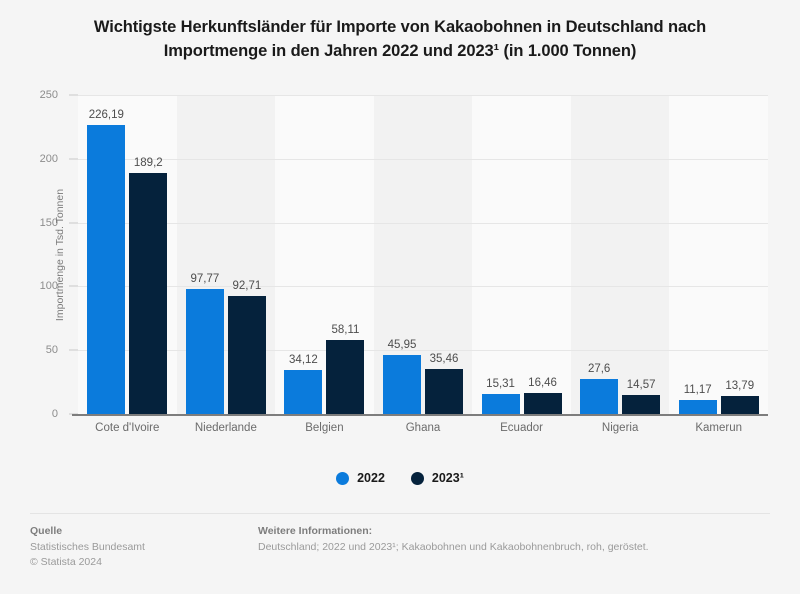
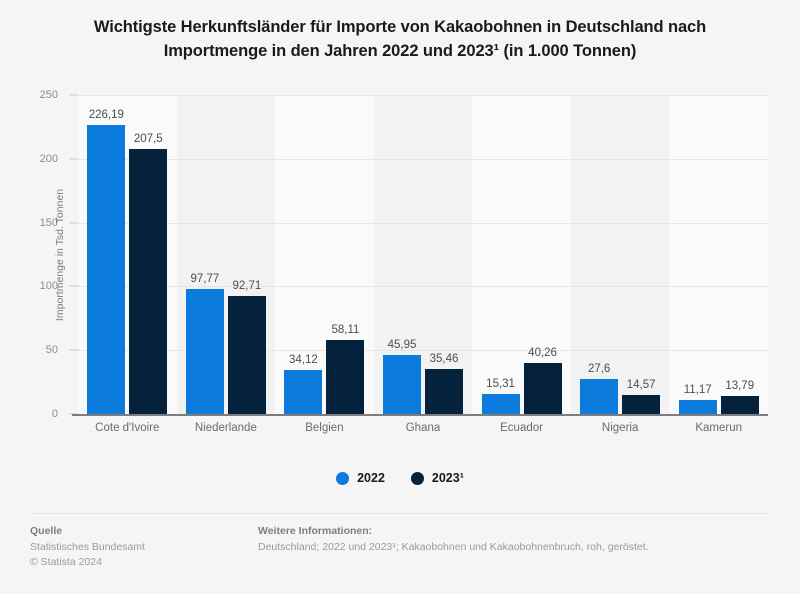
2023¹/Cote d'Ivoire: 189,2 -> 207,5
2023¹/Ecuador: 16,46 -> 40,26
